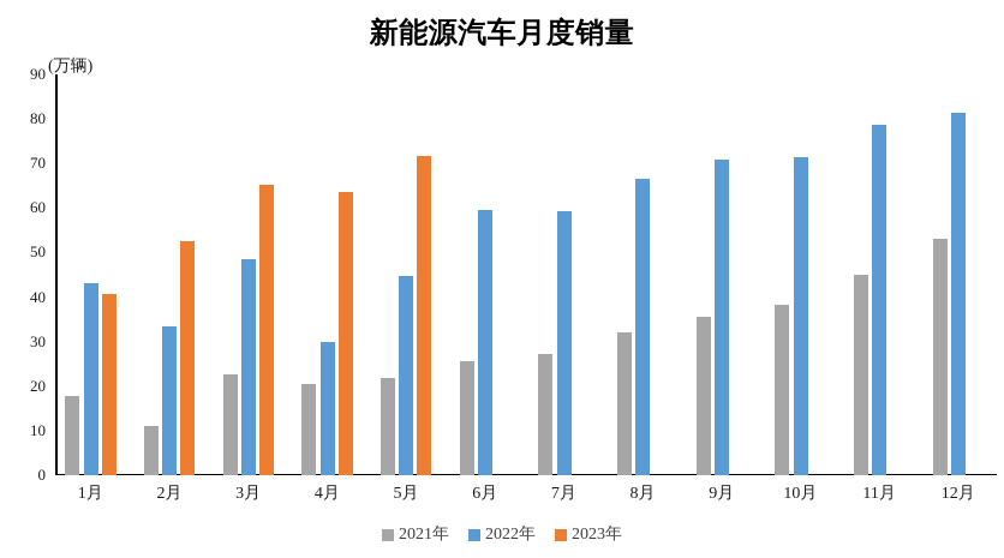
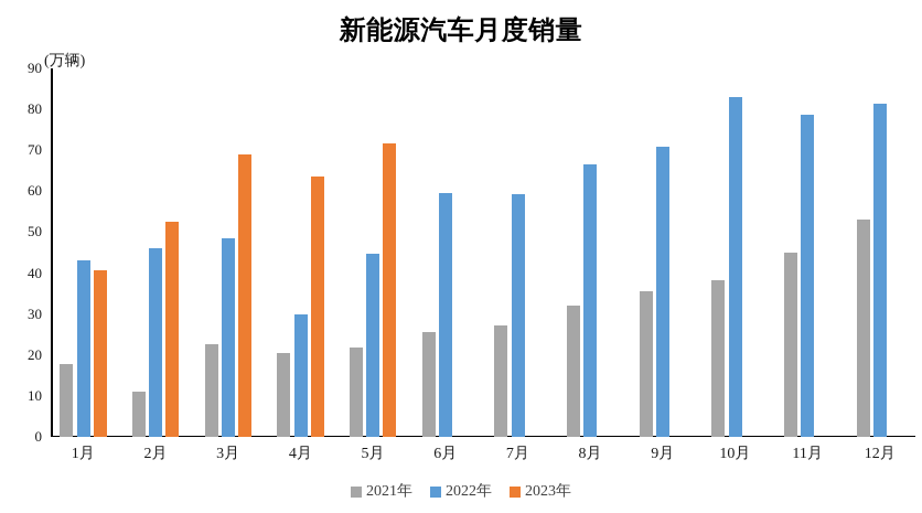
2022年/2月: 33 -> 46
2023年/3月: 65 -> 69
2022年/10月: 71 -> 83
